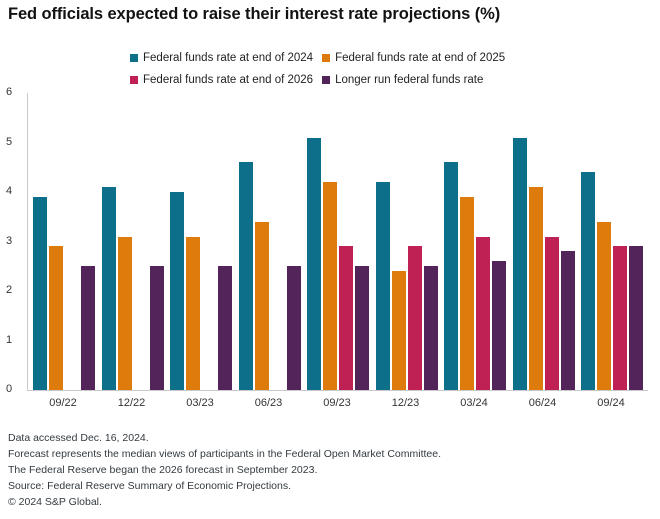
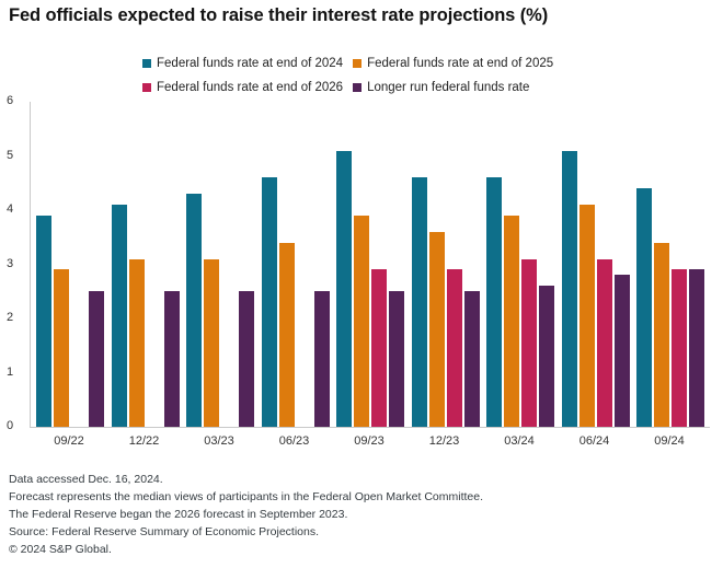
Federal funds rate at end of 2024/03/23: 4.0 -> 4.3
Federal funds rate at end of 2025/09/23: 4.2 -> 3.9
Federal funds rate at end of 2024/12/23: 4.2 -> 4.6
Federal funds rate at end of 2025/12/23: 2.4 -> 3.6
